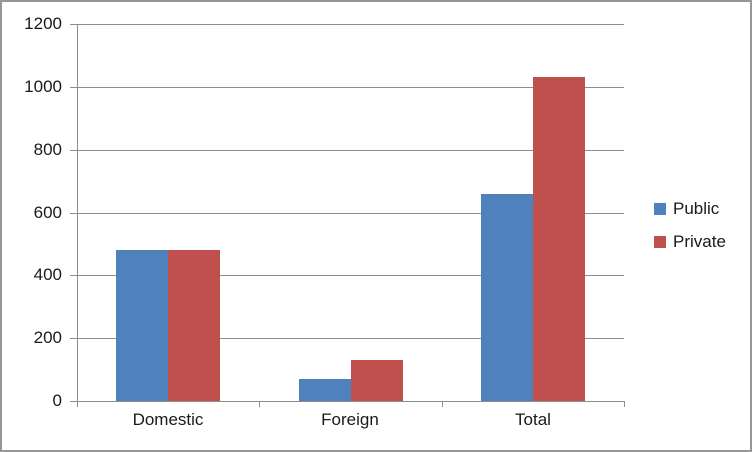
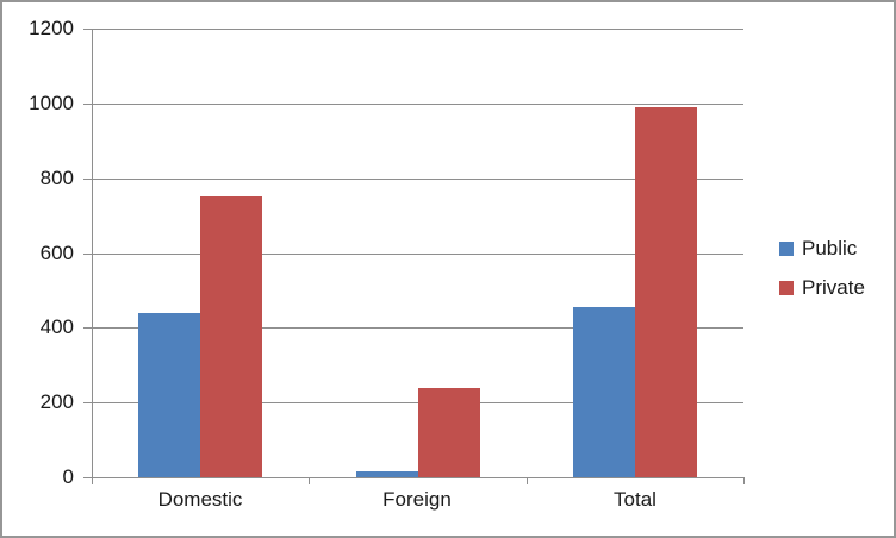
Public/Domestic: 480 -> 440
Private/Domestic: 480 -> 750
Public/Foreign: 70 -> 20
Private/Foreign: 130 -> 240
Public/Total: 660 -> 460
Private/Total: 1030 -> 990
